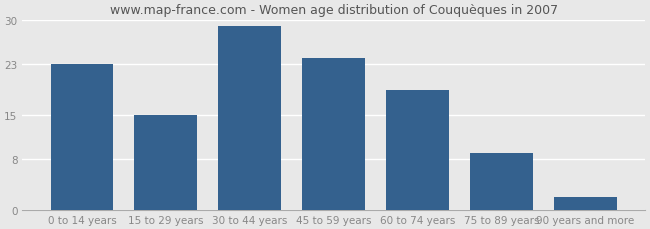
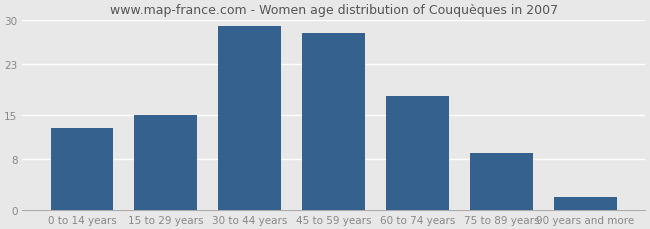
0 to 14 years: 23 -> 13
45 to 59 years: 24 -> 28
60 to 74 years: 19 -> 18
